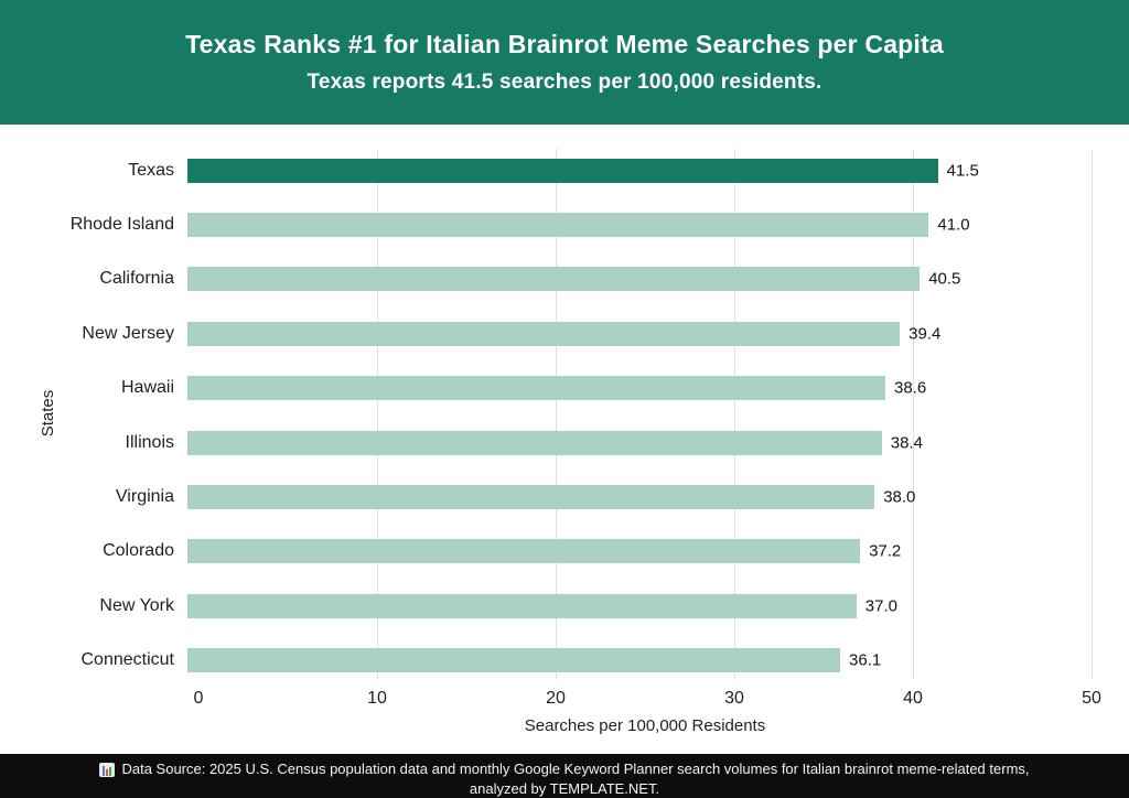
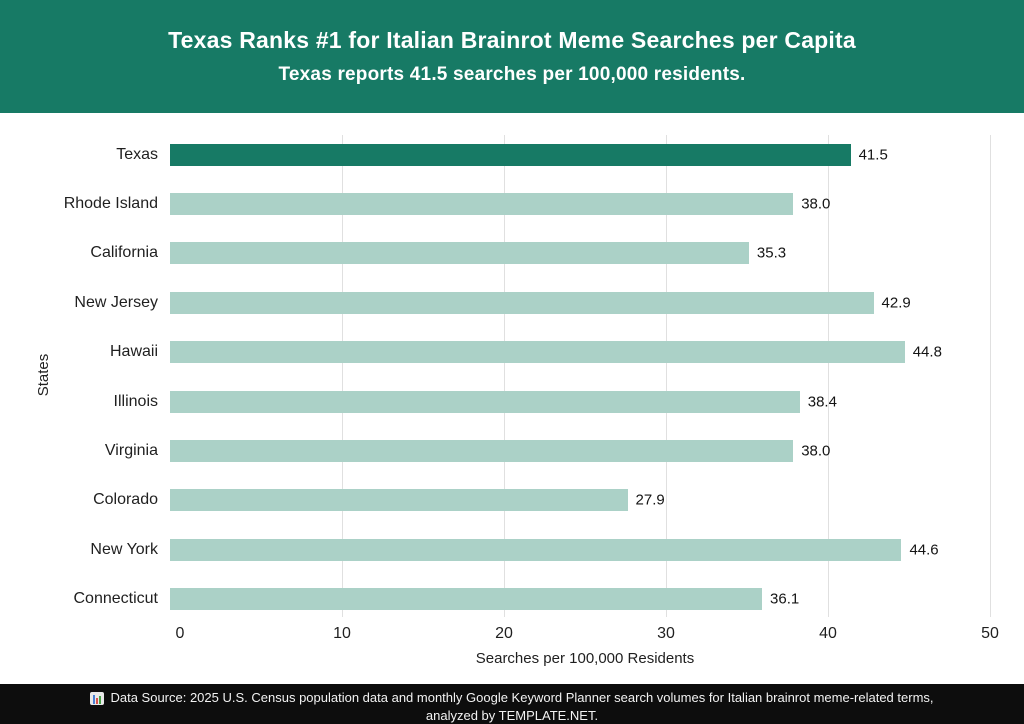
Rhode Island: 41.0 -> 38.0
California: 40.5 -> 35.3
New Jersey: 39.4 -> 42.9
Hawaii: 38.6 -> 44.8
Colorado: 37.2 -> 27.9
New York: 37.0 -> 44.6
